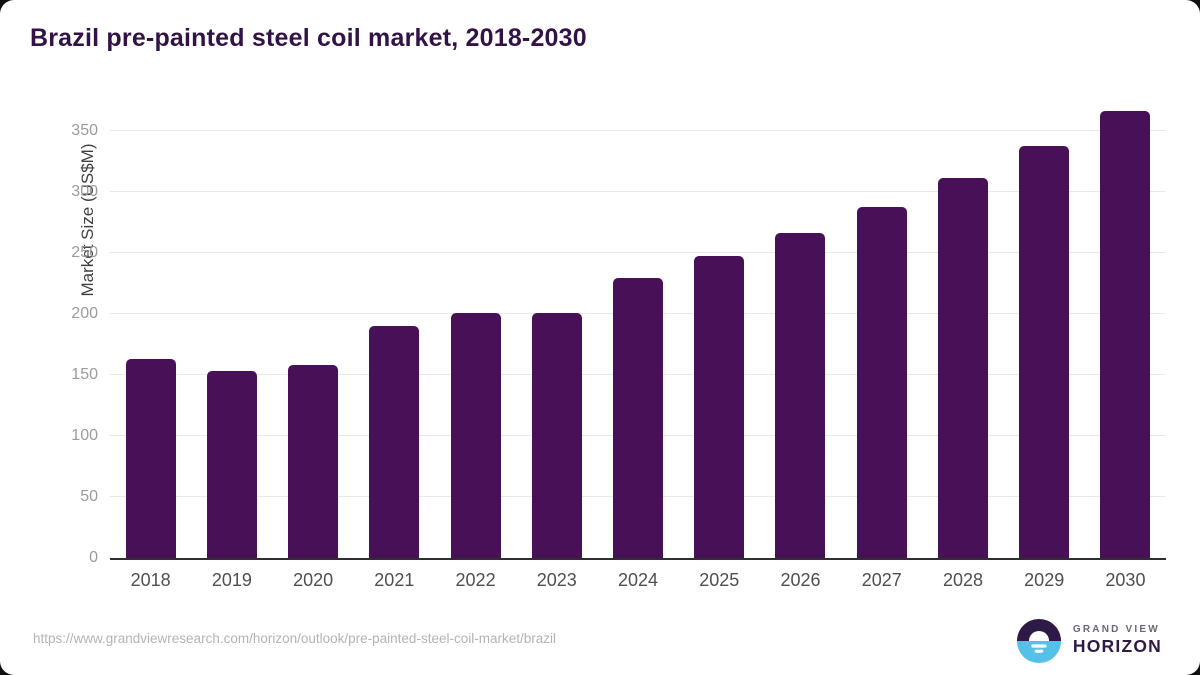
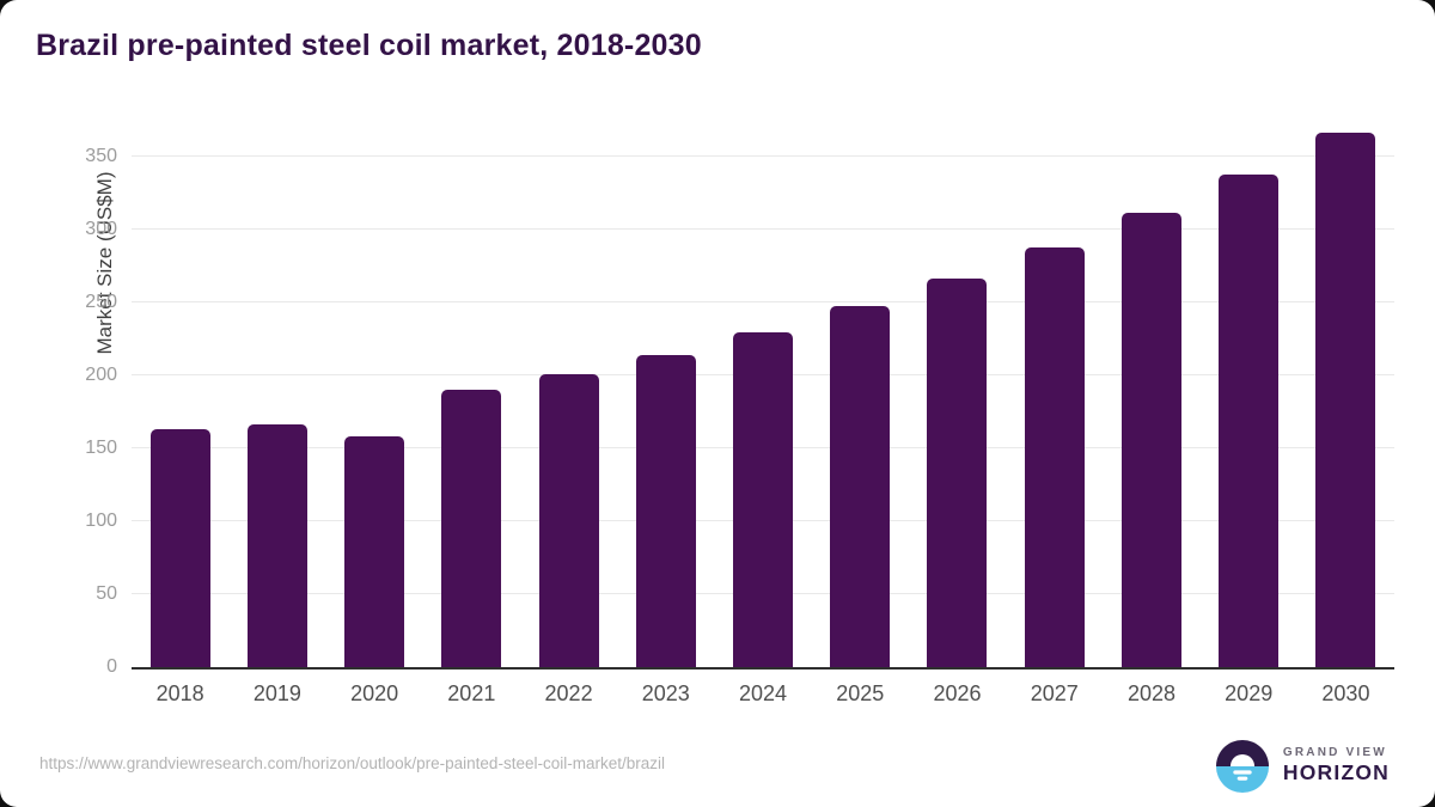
2019: 153 -> 166
2023: 201 -> 214
